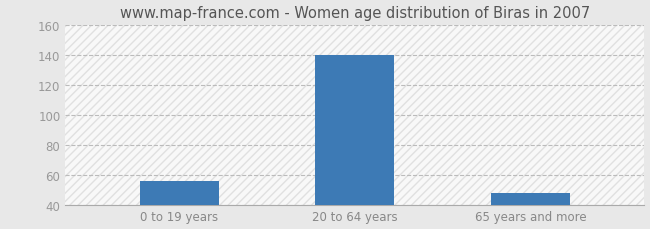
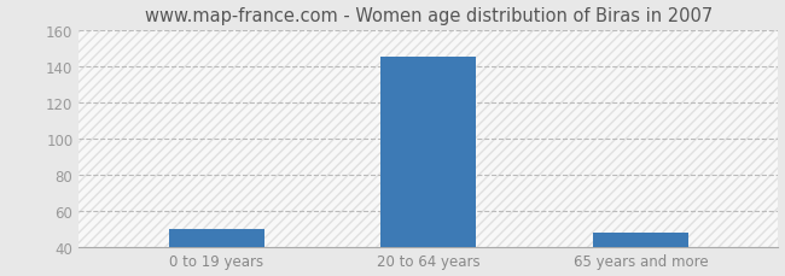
0 to 19 years: 56 -> 50
20 to 64 years: 140 -> 145
